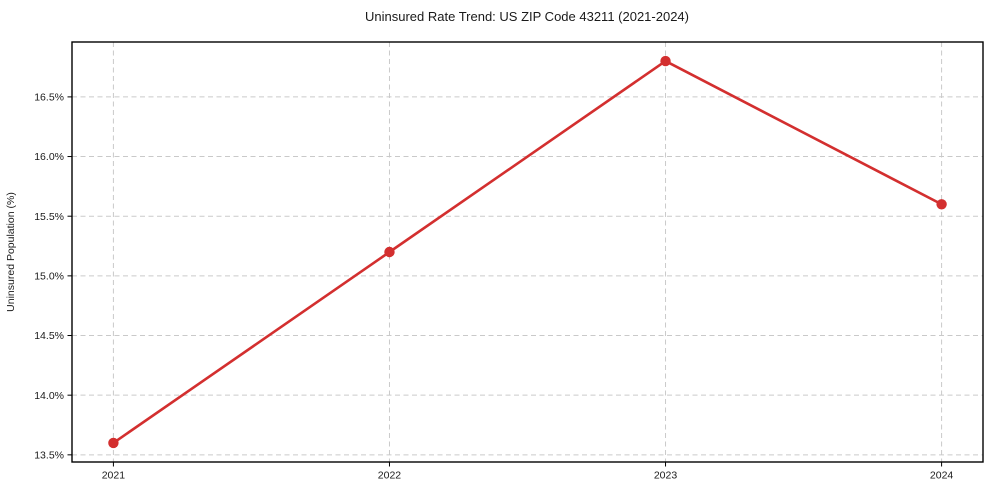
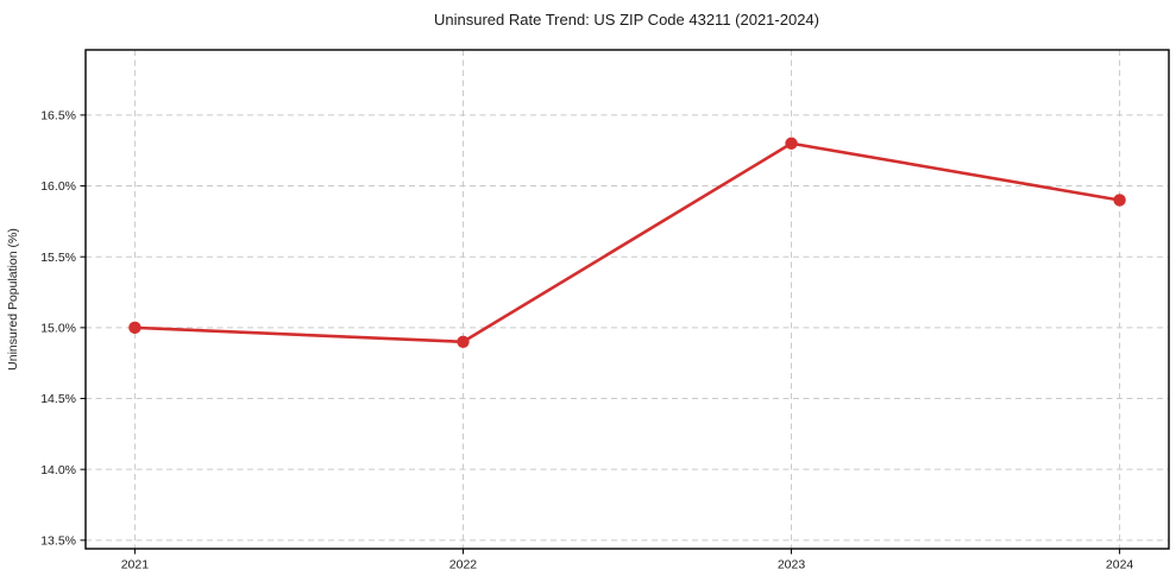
2021: 13.6% -> 15.0%
2022: 15.2% -> 14.9%
2023: 16.8% -> 16.3%
2024: 15.6% -> 15.9%
